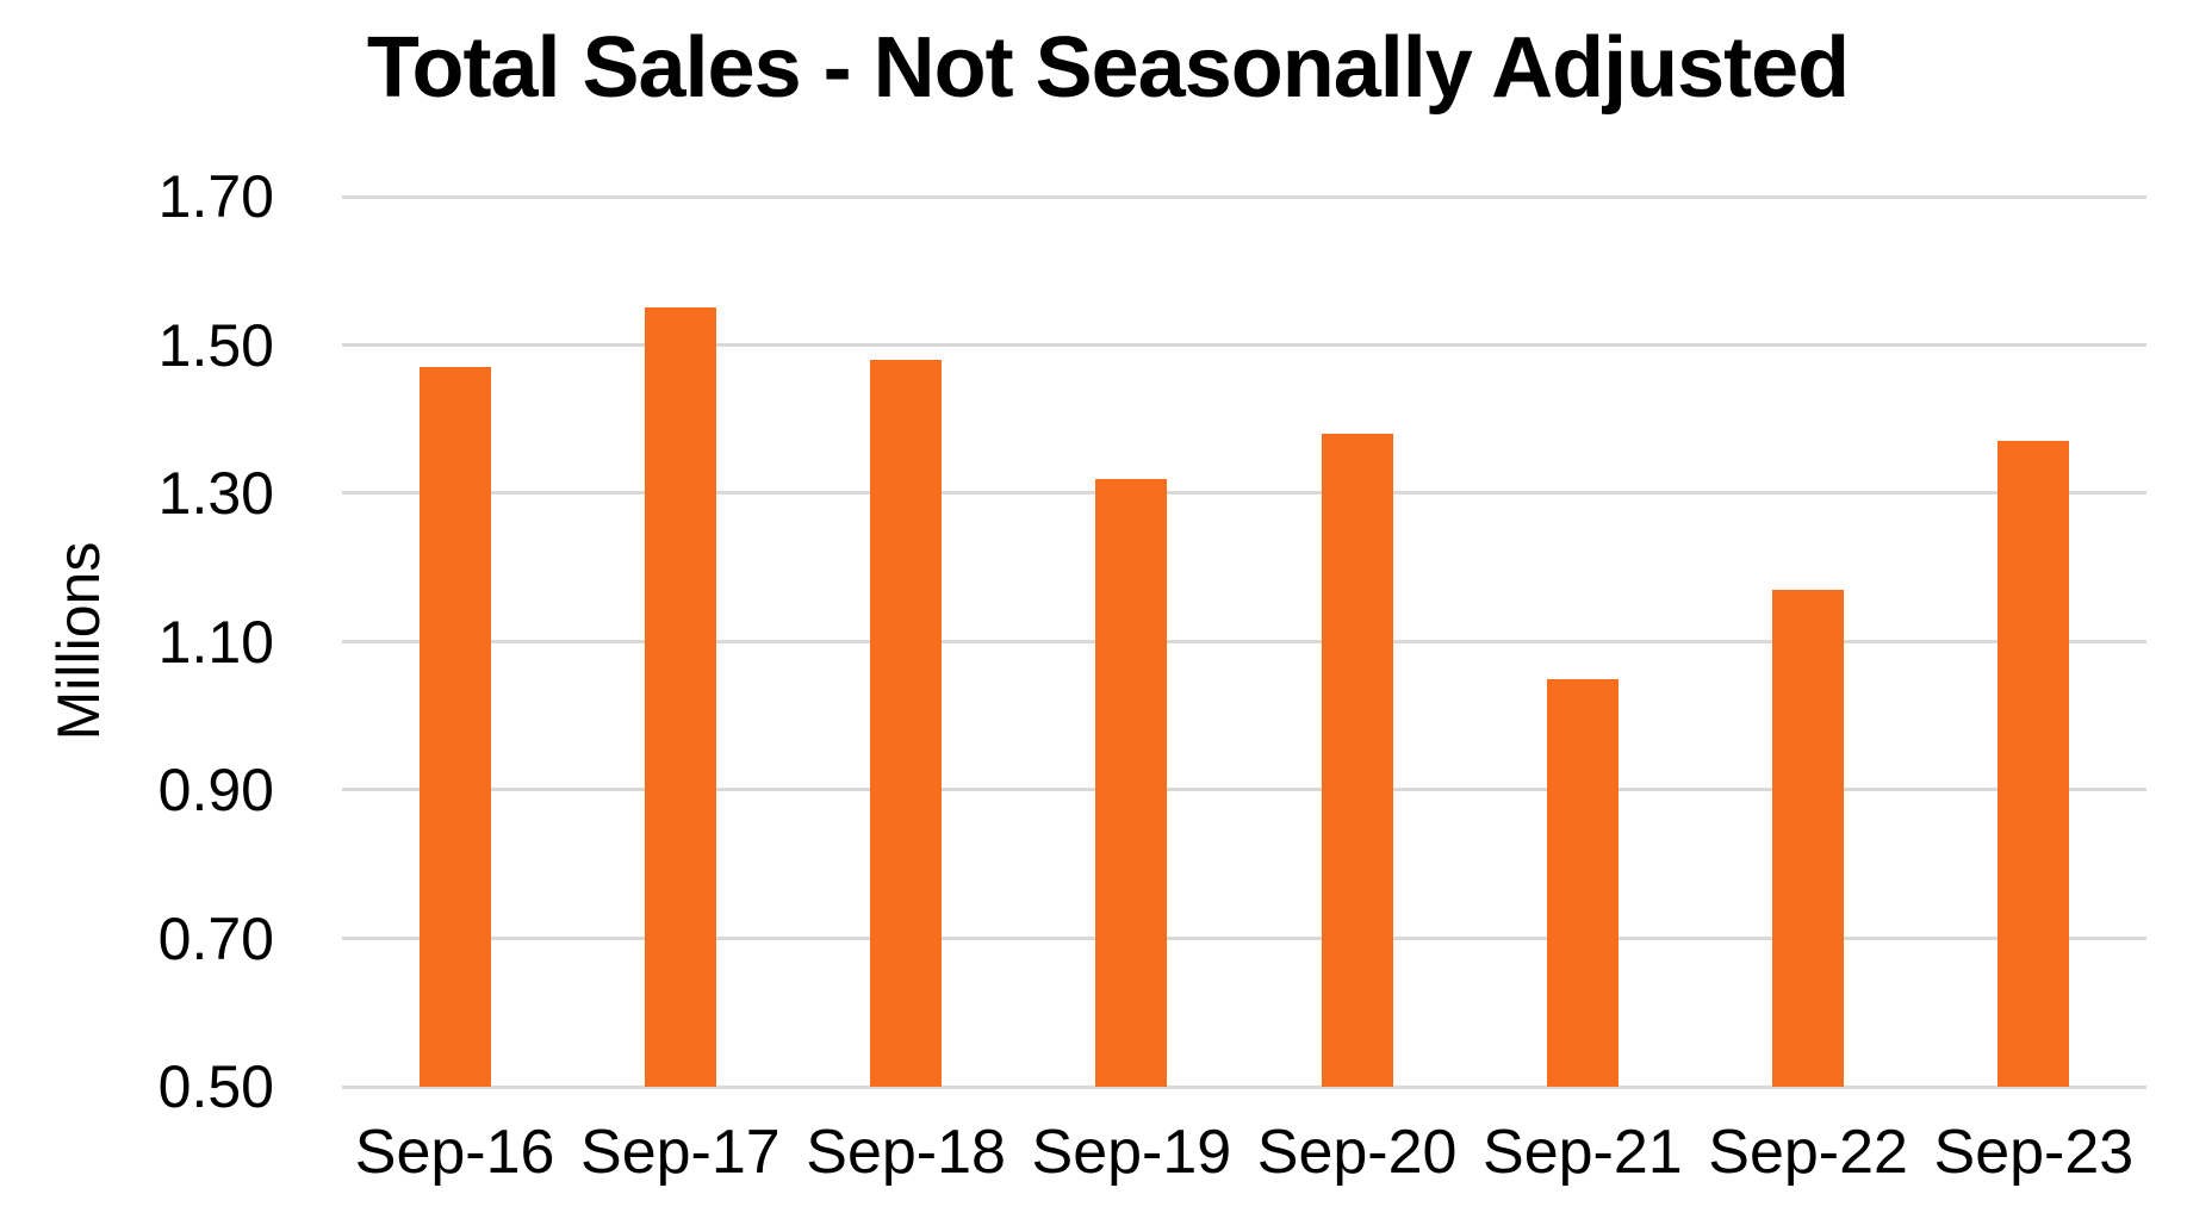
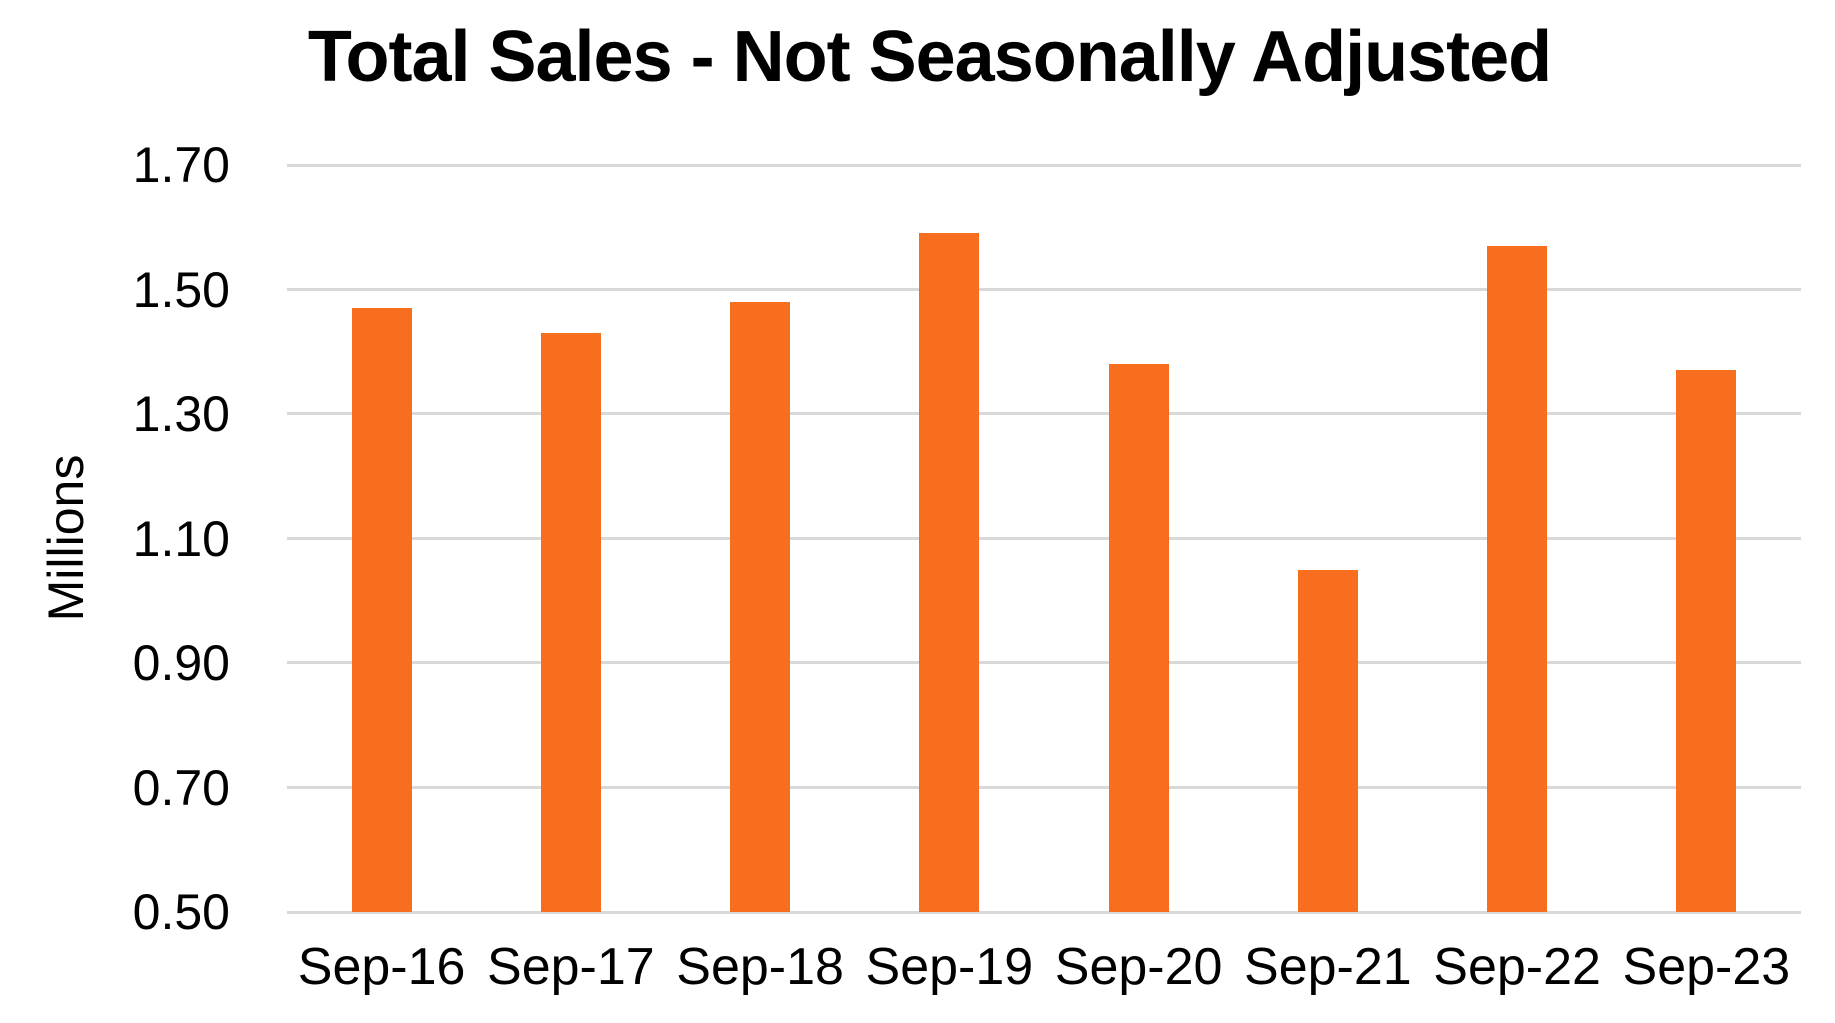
Sep-17: 1.55 -> 1.43
Sep-19: 1.32 -> 1.59
Sep-22: 1.17 -> 1.57
